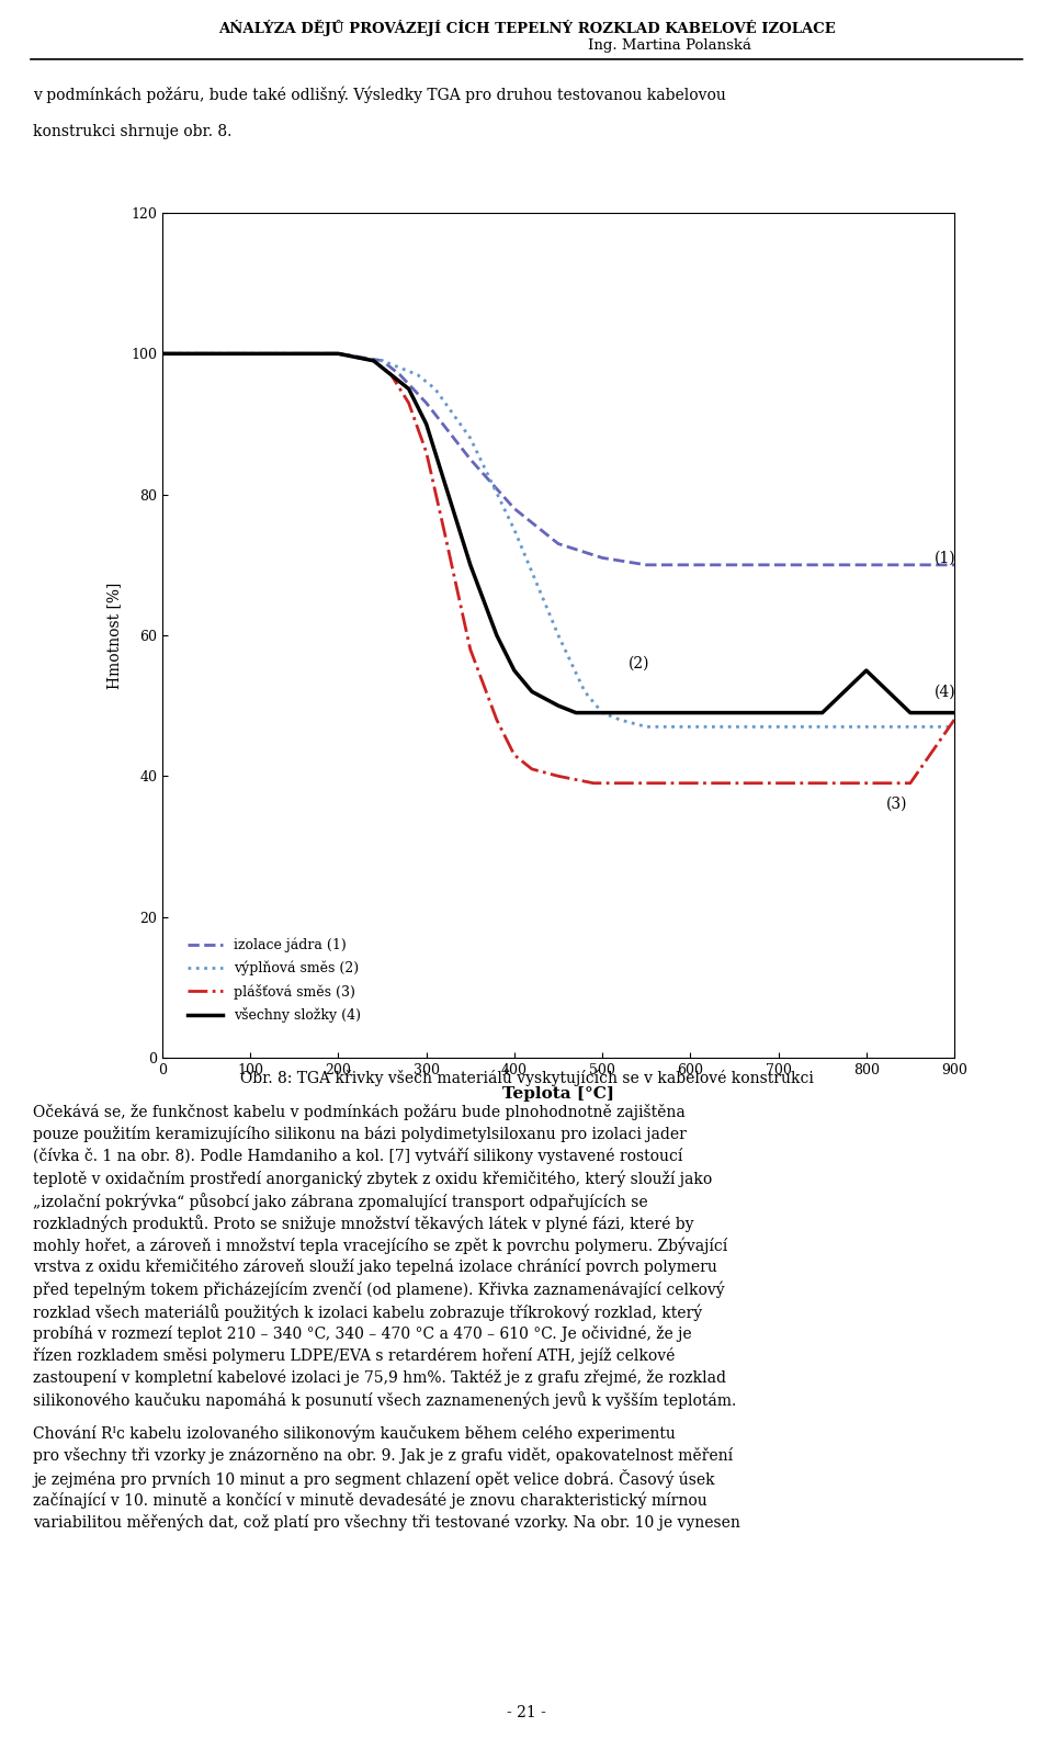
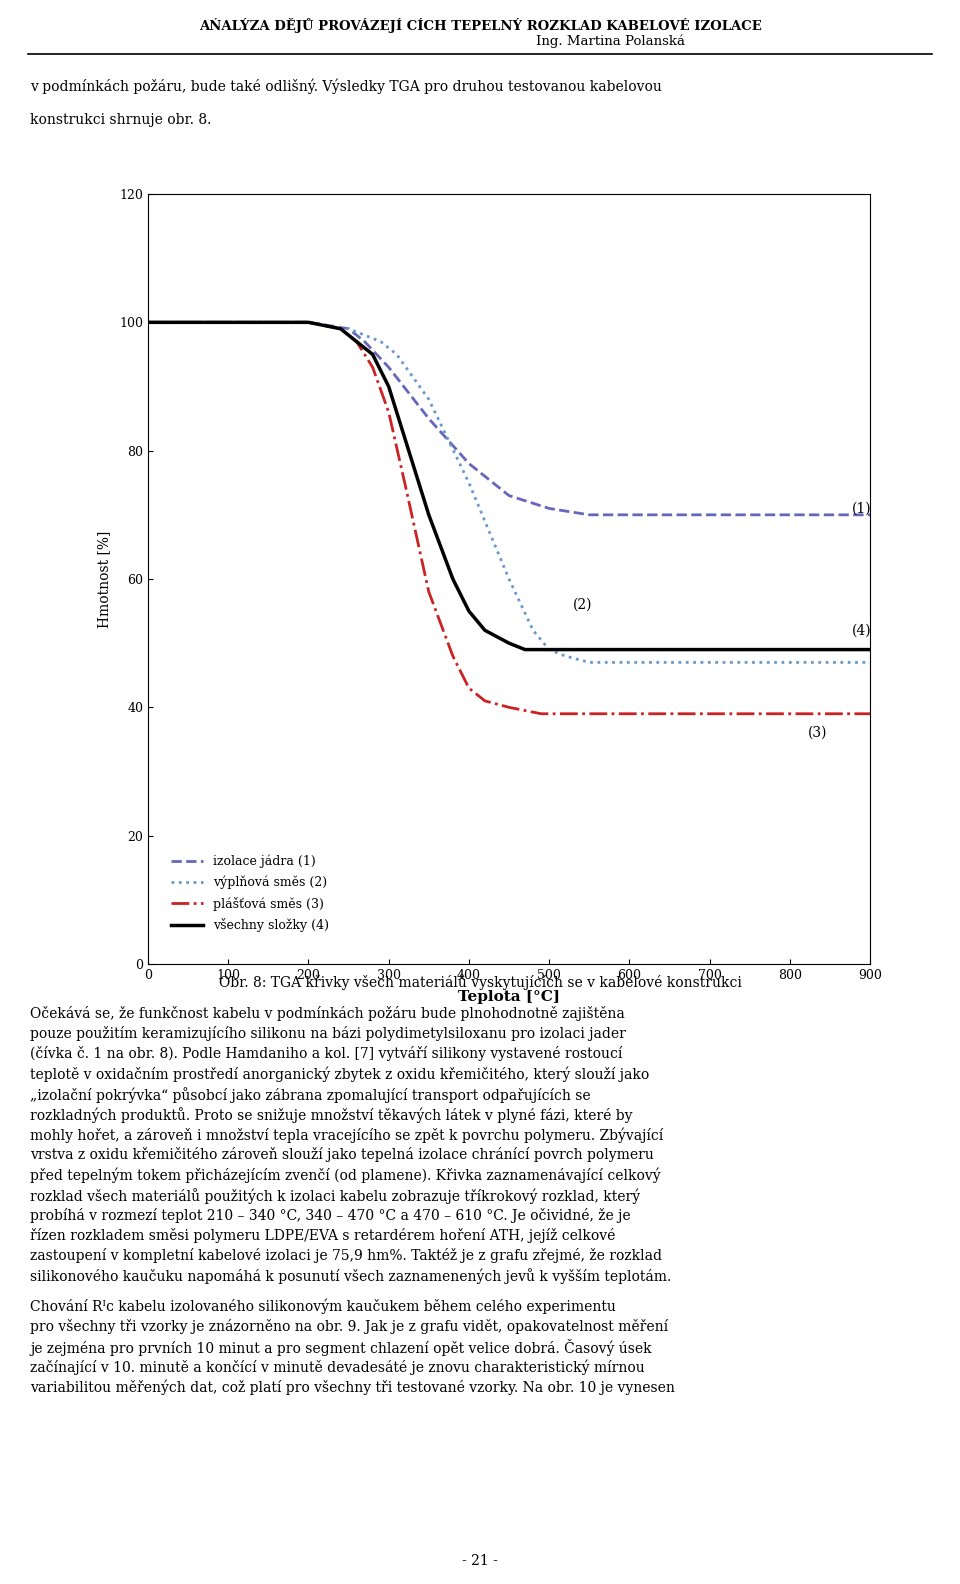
všechny složky (4)/800: 55 -> 49
plášťová směs (3)/900: 48.0 -> 39.0
